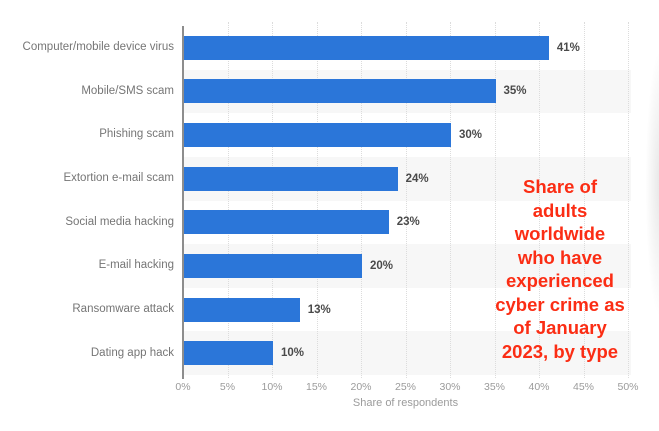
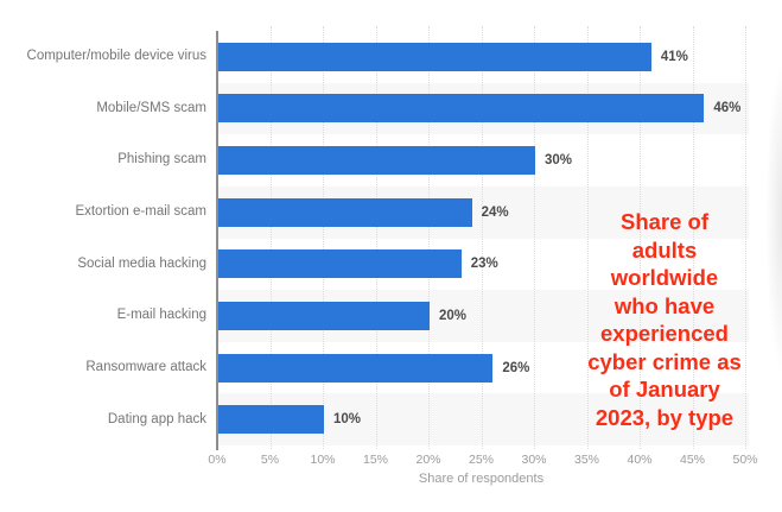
Mobile/SMS scam: 35% -> 46%
Ransomware attack: 13% -> 26%
